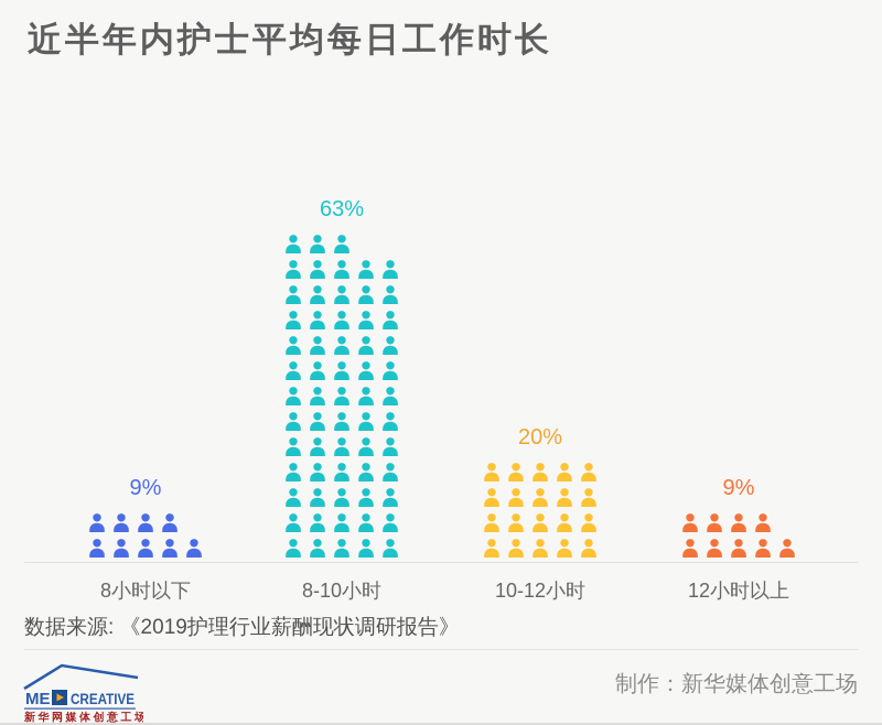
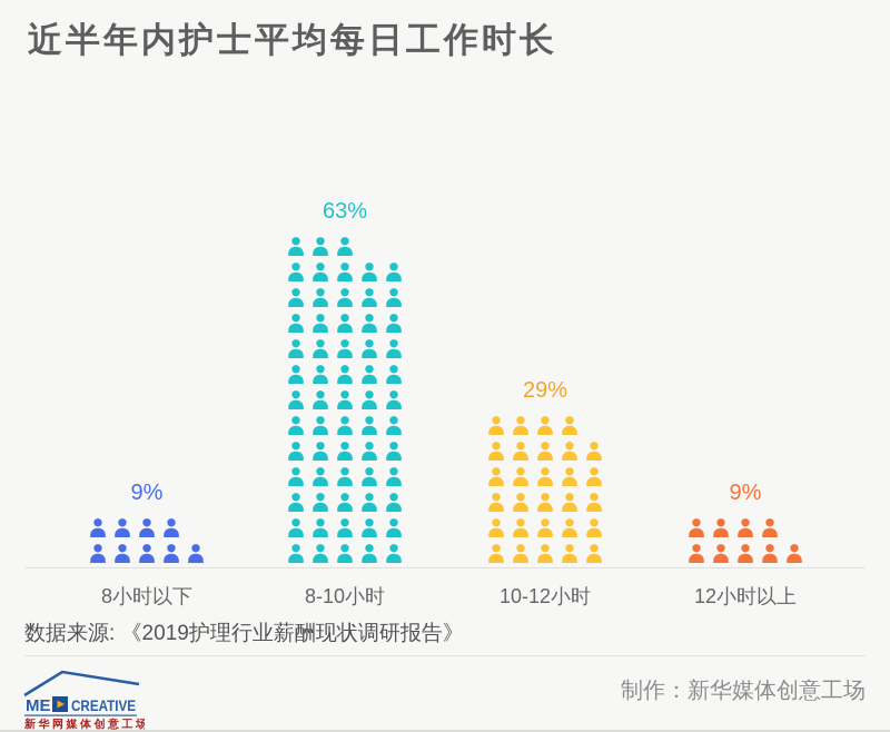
10-12小时: 20% -> 29%
